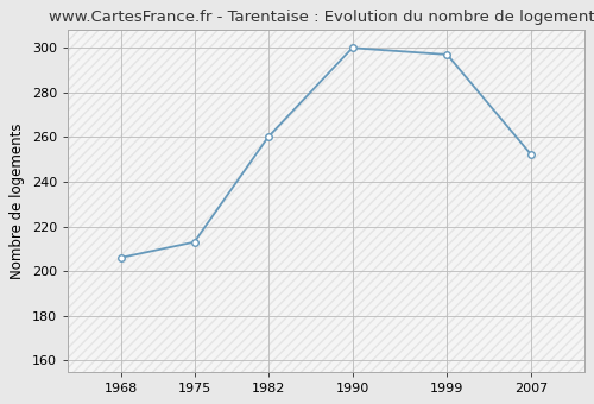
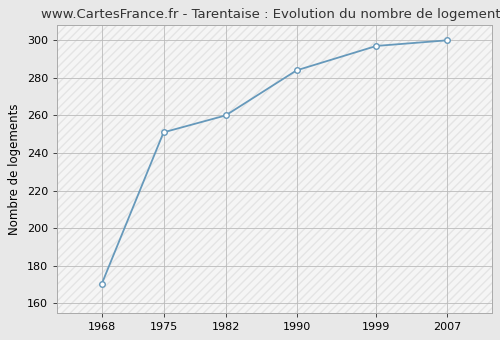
1968: 206 -> 170
1975: 213 -> 251
1990: 300 -> 284
2007: 252 -> 300
